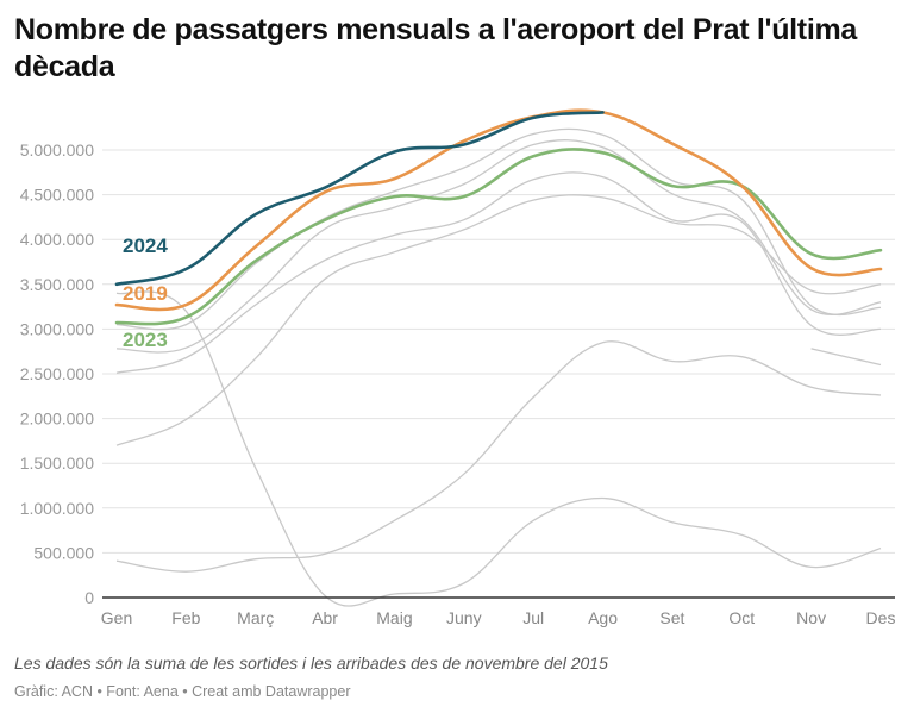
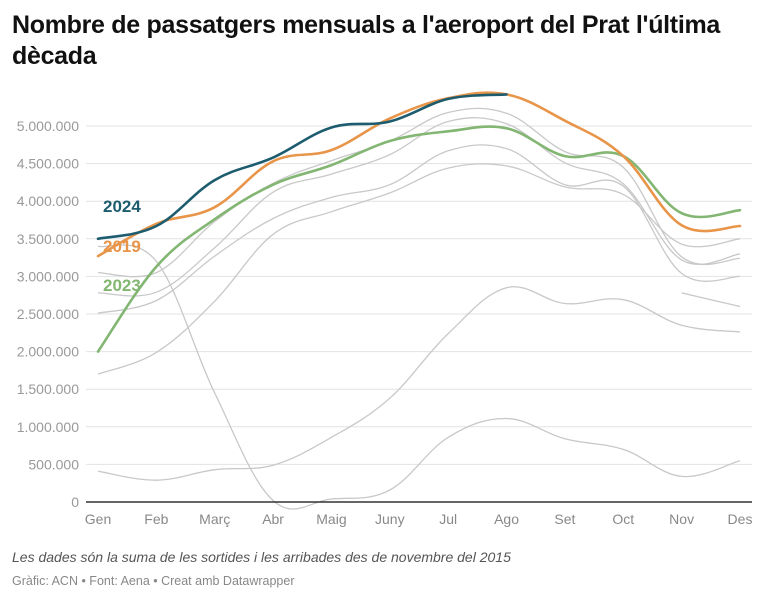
2023/Gen: 3100000 -> 2000000
2019/Feb: 3300000 -> 3700000
2023/Juny: 4500000 -> 4800000
